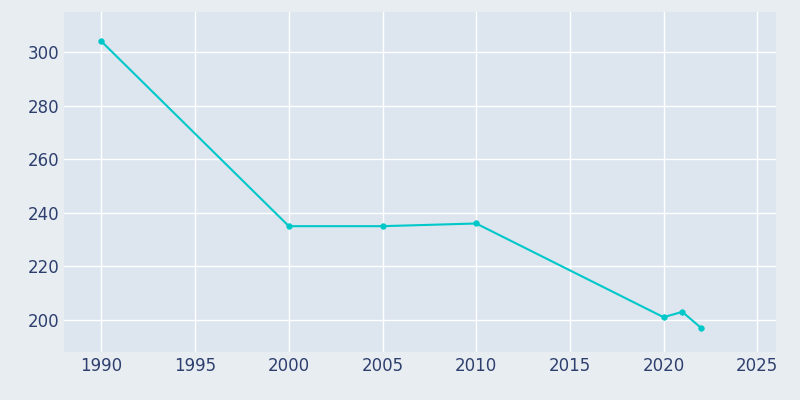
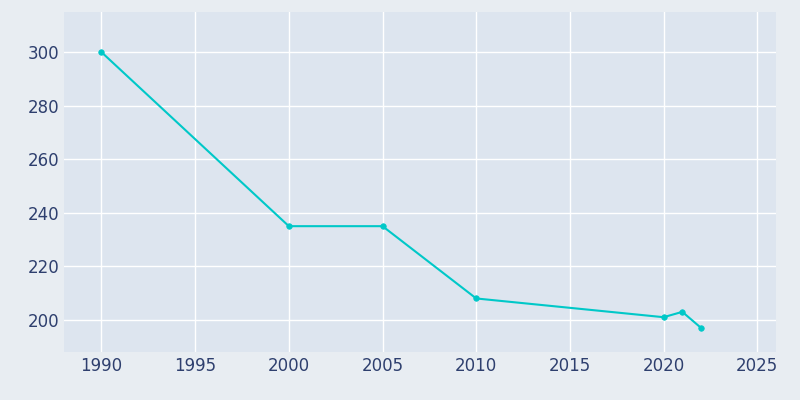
1990: 304 -> 300
2010: 236 -> 208
